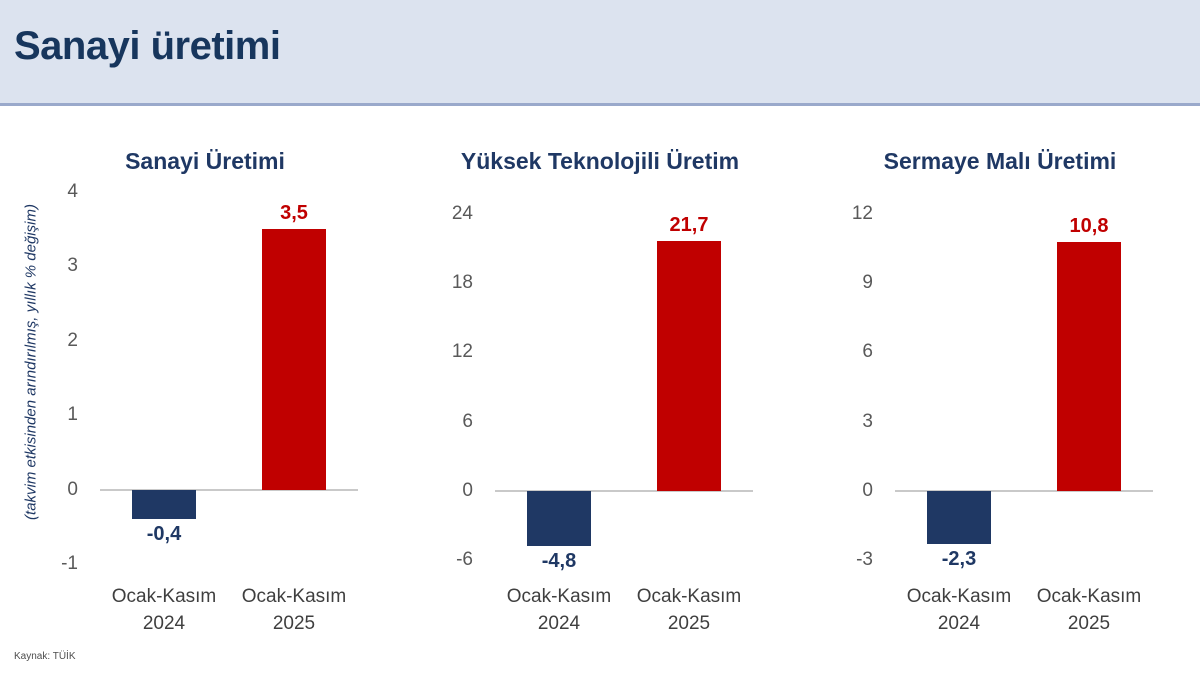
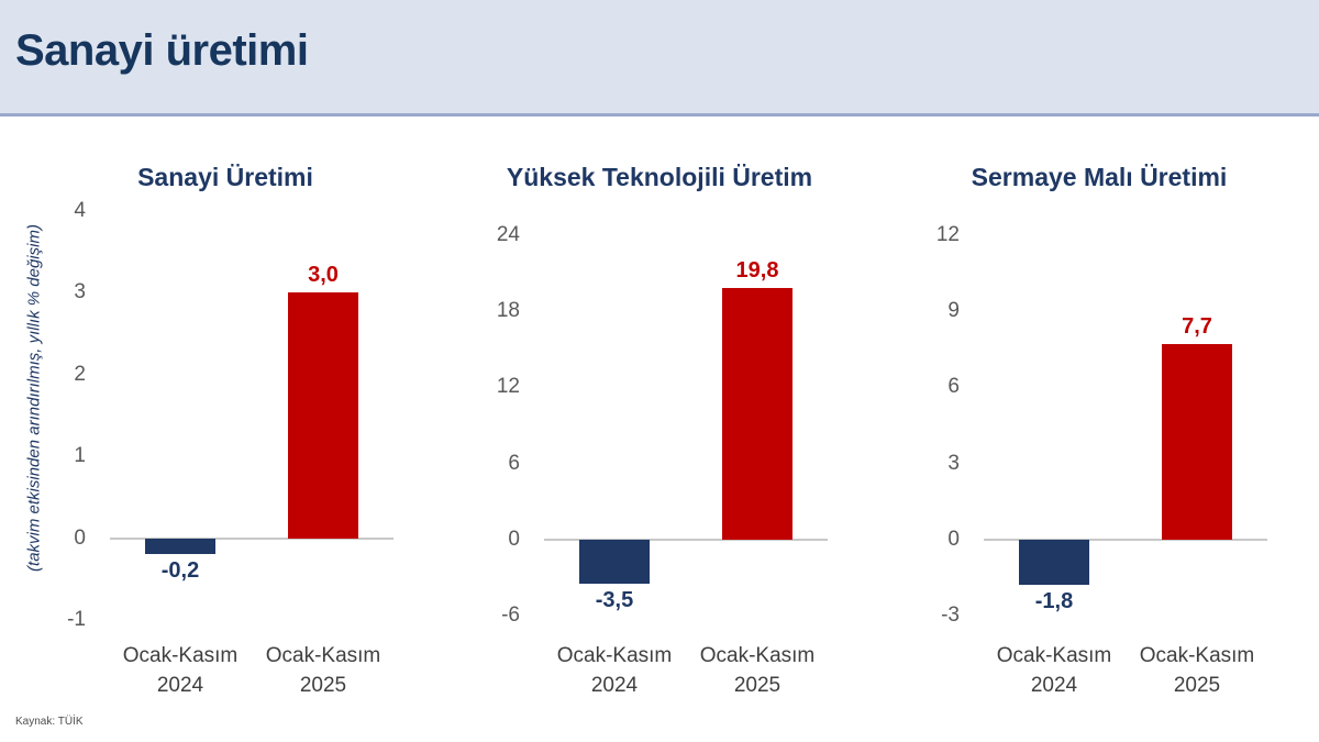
Sanayi Üretimi/Ocak-Kasım 2024: -0,4 -> -0,2
Sanayi Üretimi/Ocak-Kasım 2025: 3,5 -> 3,0
Yüksek Teknolojili Üretim/Ocak-Kasım 2024: -4,8 -> -3,5
Yüksek Teknolojili Üretim/Ocak-Kasım 2025: 21,7 -> 19,8
Sermaye Malı Üretimi/Ocak-Kasım 2024: -2,3 -> -1,8
Sermaye Malı Üretimi/Ocak-Kasım 2025: 10,8 -> 7,7
